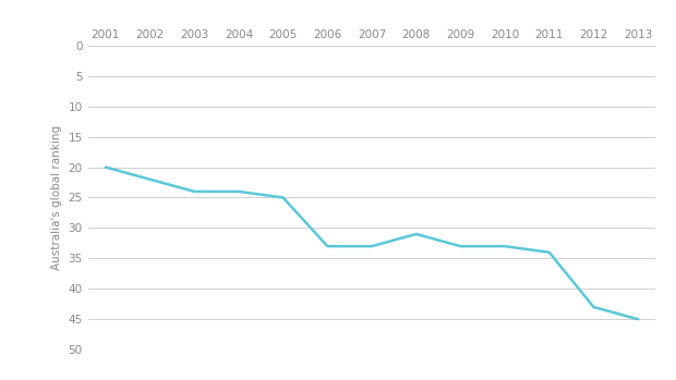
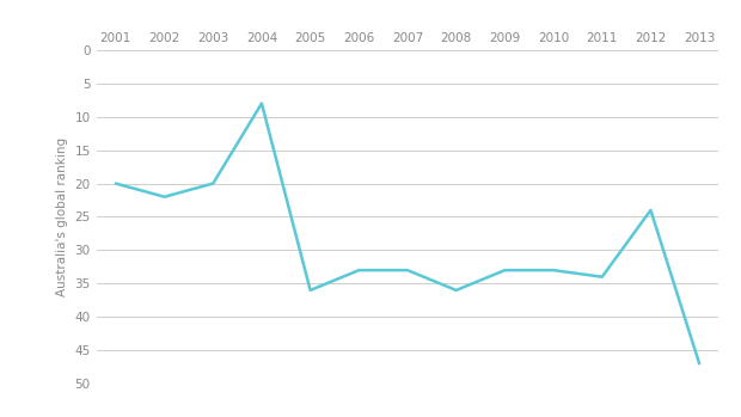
2003: 24 -> 20
2004: 24 -> 8
2005: 25 -> 36
2008: 31 -> 36
2012: 43 -> 24
2013: 45 -> 47
